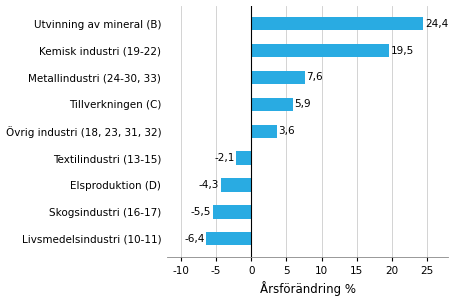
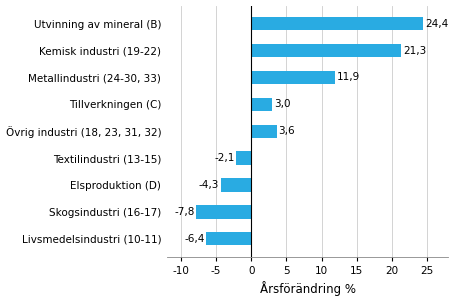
Kemisk industri (19-22): 19,5 -> 21,3
Metallindustri (24-30, 33): 7,6 -> 11,9
Tillverkningen (C): 5,9 -> 3,0
Skogsindustri (16-17): -5,5 -> -7,8
